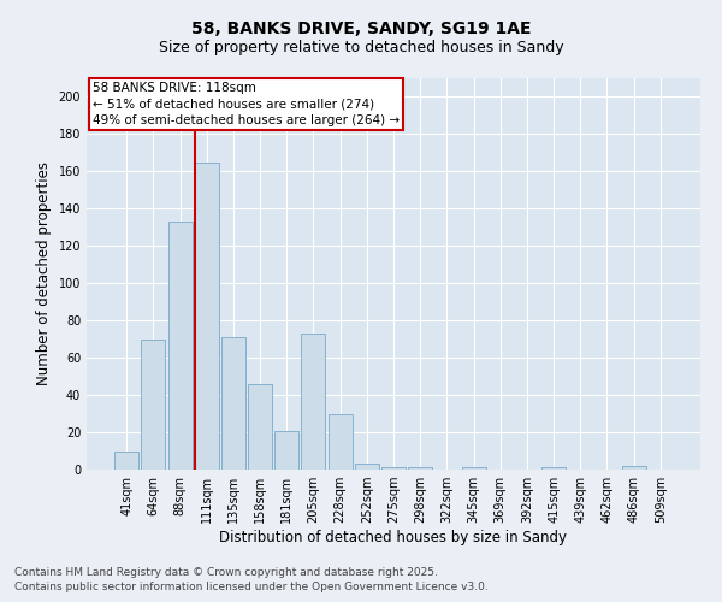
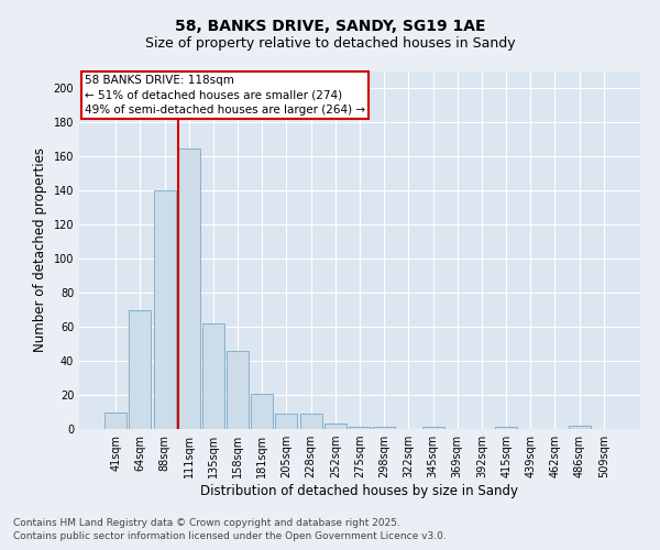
88sqm: 133 -> 140
135sqm: 71 -> 62
205sqm: 73 -> 9
228sqm: 30 -> 9
